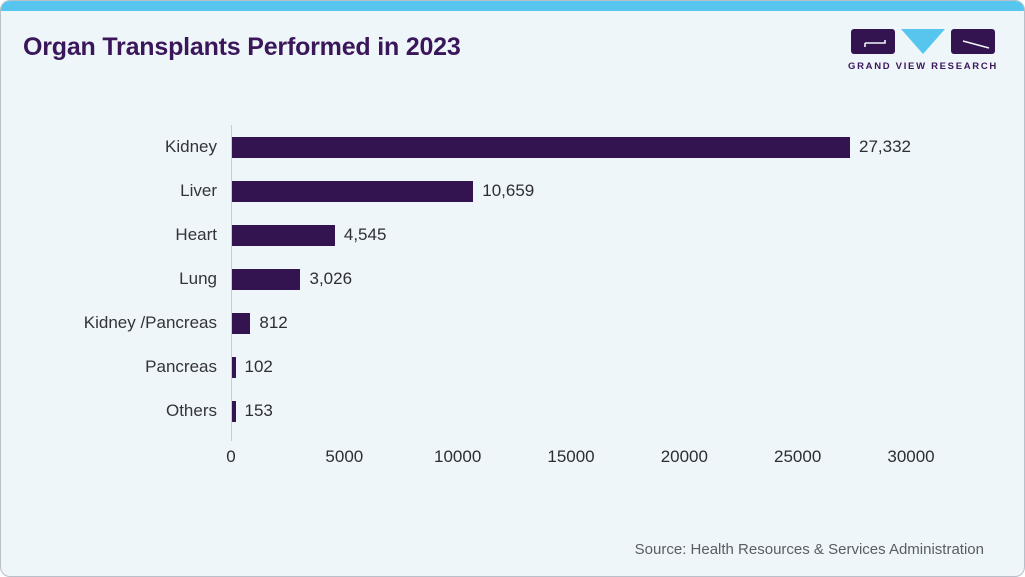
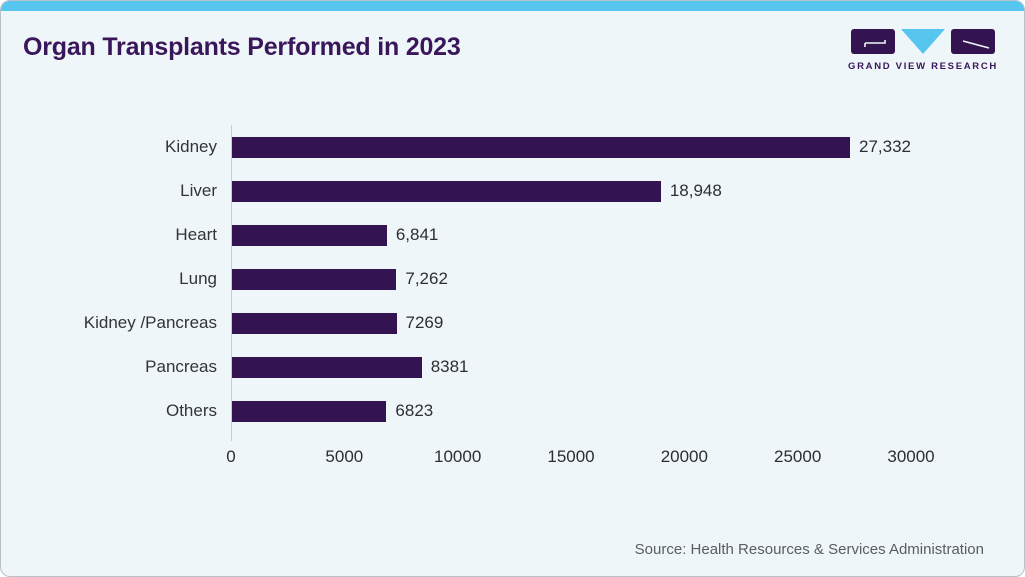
Liver: 10,659 -> 18,948
Heart: 4,545 -> 6,841
Lung: 3,026 -> 7,262
Kidney /Pancreas: 812 -> 7269
Pancreas: 102 -> 8381
Others: 153 -> 6823
